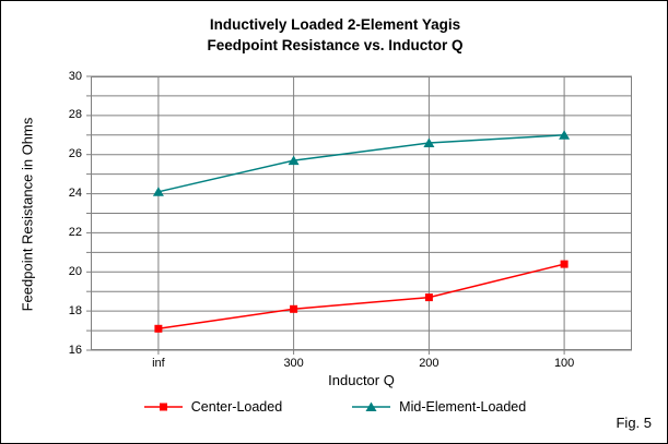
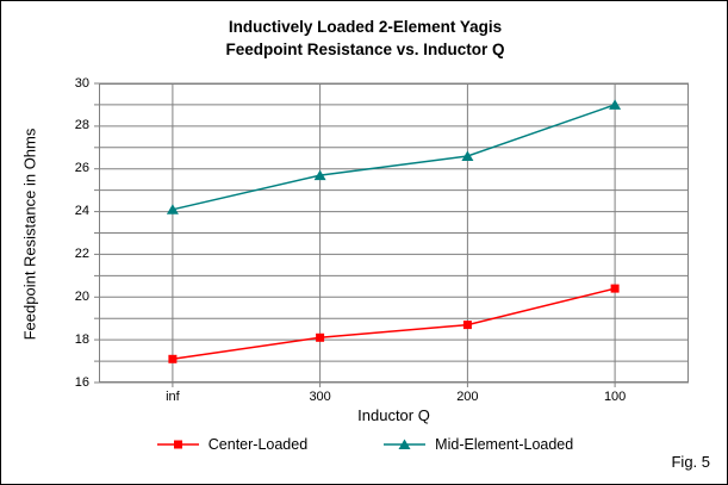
Mid-Element-Loaded/100: 27.0 -> 29.0
